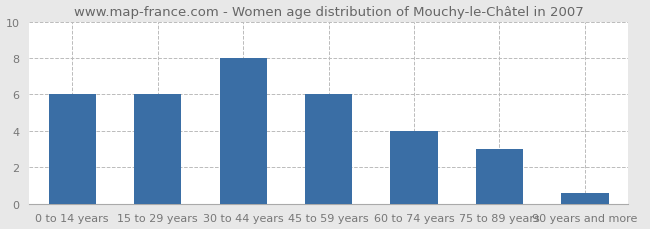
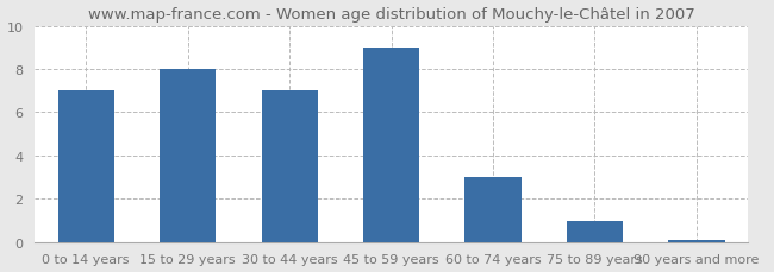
0 to 14 years: 6.0 -> 7.0
15 to 29 years: 6.0 -> 8.0
30 to 44 years: 8.0 -> 7.0
45 to 59 years: 6.0 -> 9.0
60 to 74 years: 4.0 -> 3.0
75 to 89 years: 3.0 -> 1.0
90 years and more: 0.6 -> 0.1
